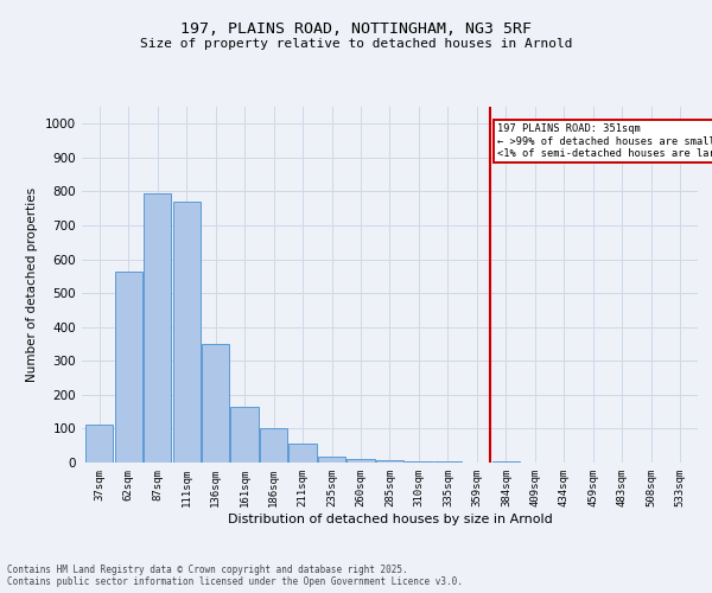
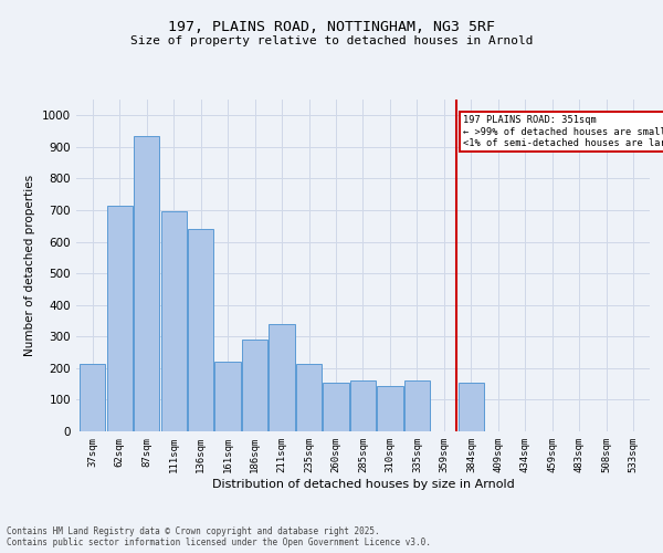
37sqm: 112 -> 215
62sqm: 563 -> 715
87sqm: 793 -> 935
111sqm: 770 -> 695
136sqm: 350 -> 640
161sqm: 165 -> 220
186sqm: 100 -> 290
211sqm: 57 -> 340
235sqm: 18 -> 215
260sqm: 12 -> 155
285sqm: 8 -> 160
310sqm: 5 -> 145
335sqm: 2 -> 160
384sqm: 5 -> 155
